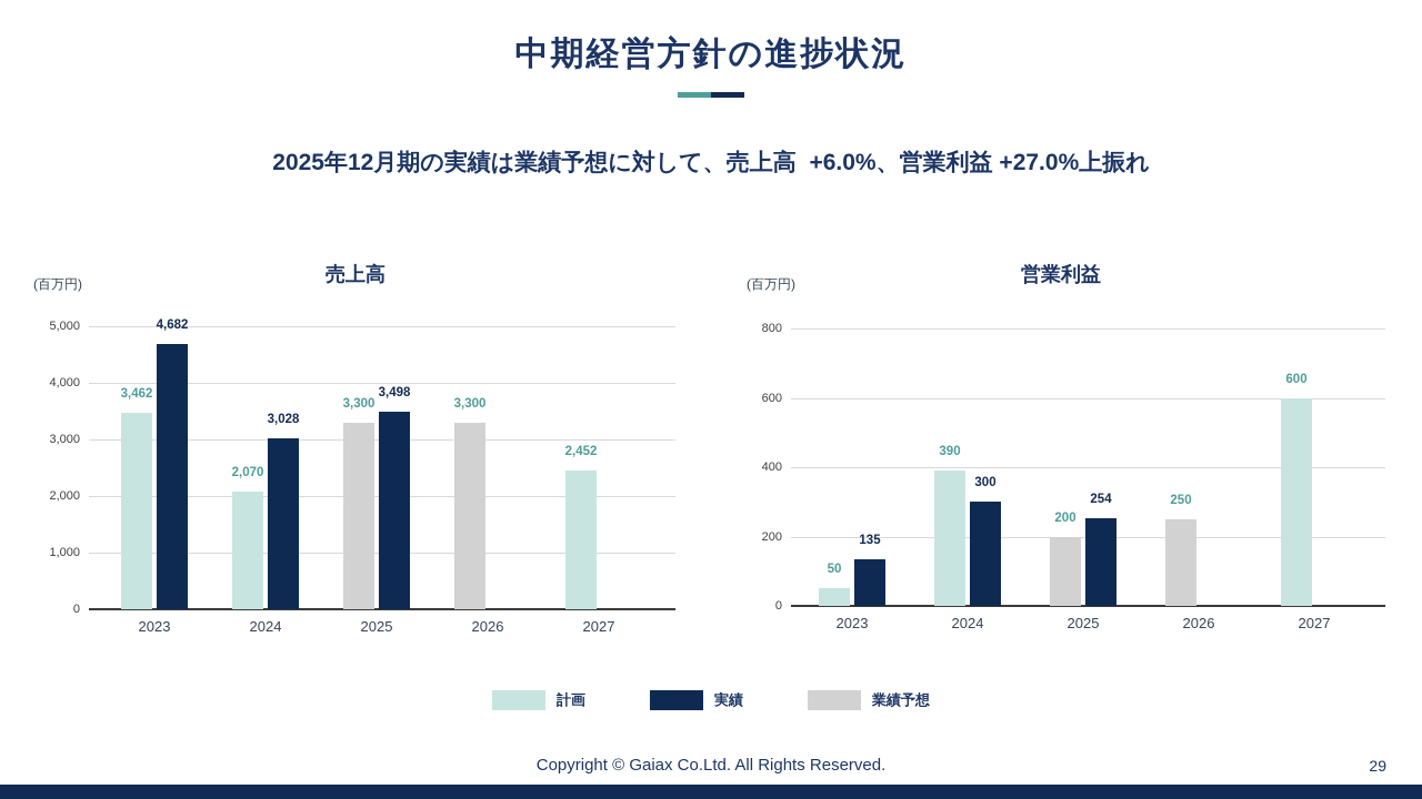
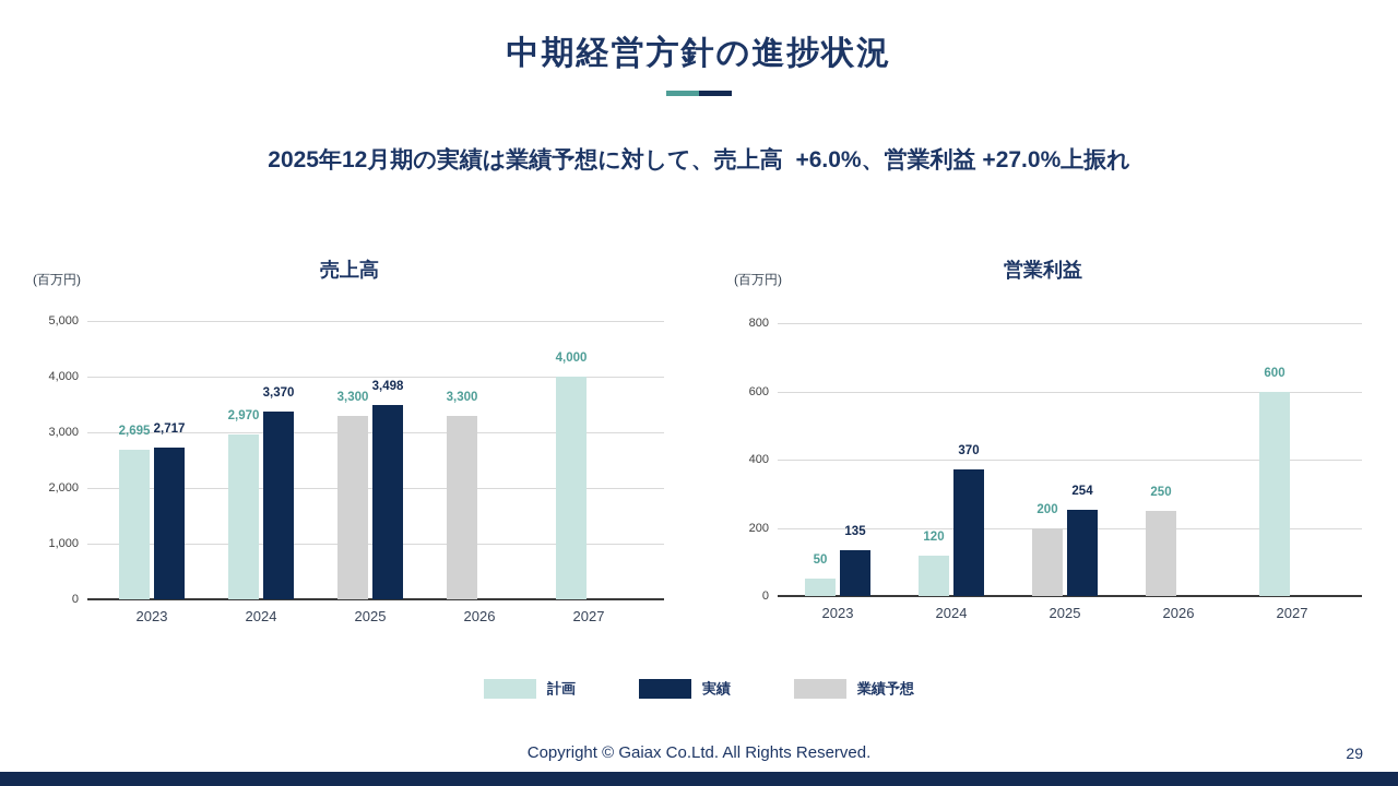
売上高/計画/2023: 3,462 -> 2,695
売上高/実績/2023: 4,682 -> 2,717
売上高/計画/2024: 2,070 -> 2,970
売上高/実績/2024: 3,028 -> 3,370
売上高/計画/2027: 2,452 -> 4,000
営業利益/計画/2024: 390 -> 120
営業利益/実績/2024: 300 -> 370
